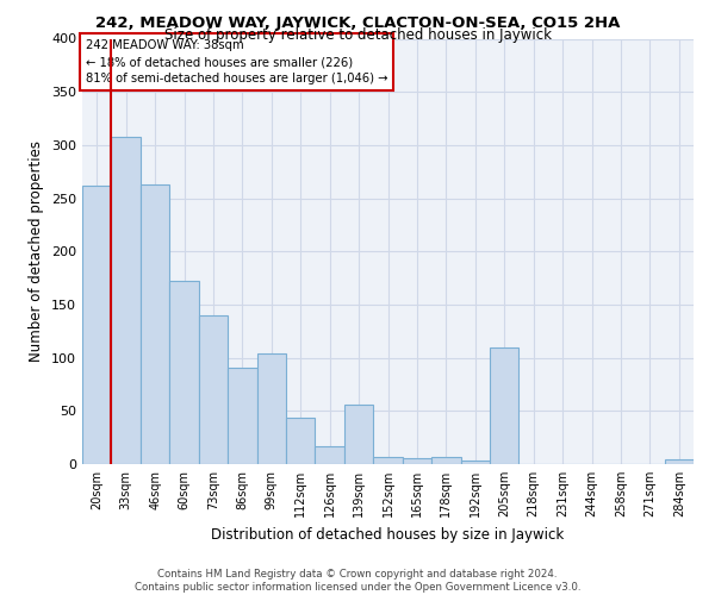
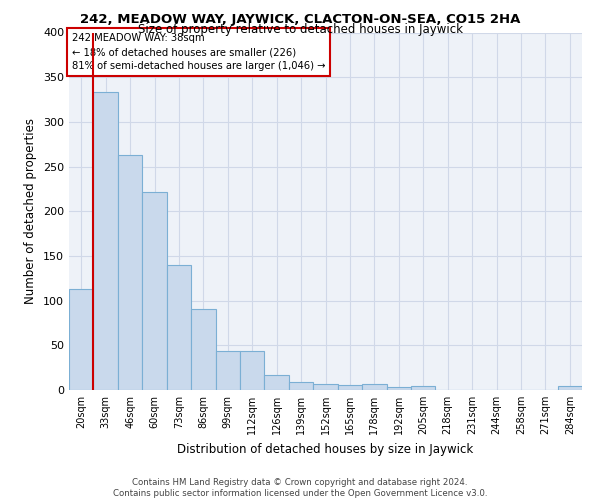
20sqm: 262 -> 113
33sqm: 308 -> 333
60sqm: 172 -> 221
99sqm: 104 -> 44
139sqm: 56 -> 9
205sqm: 110 -> 4
